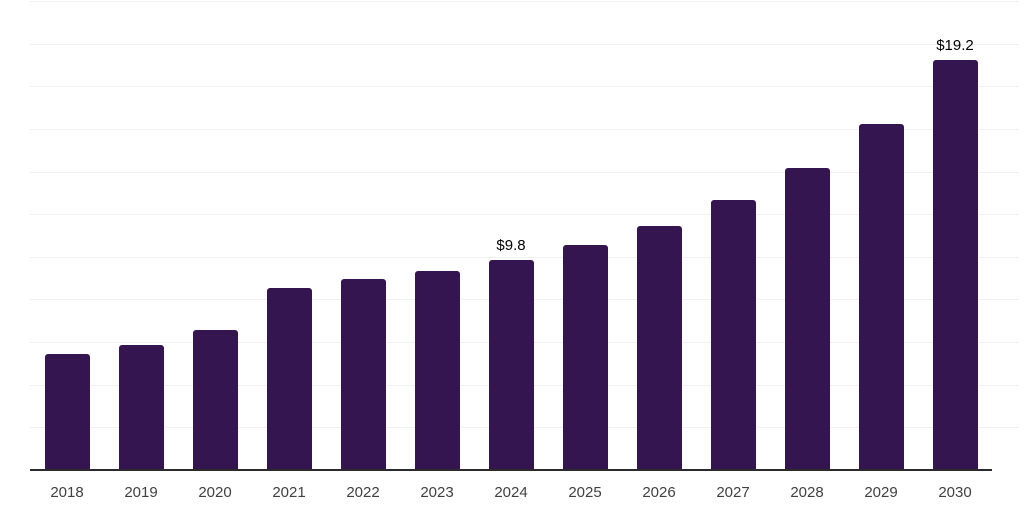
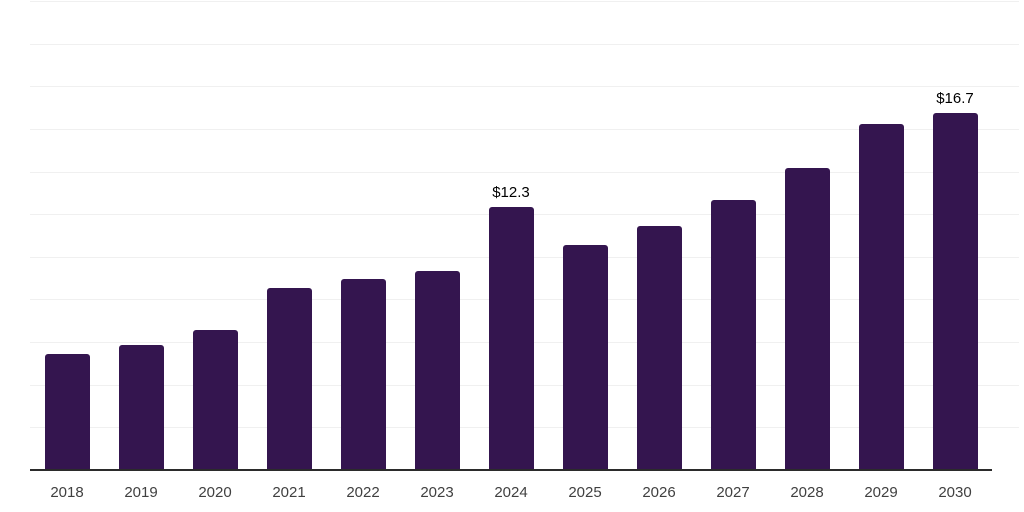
2024: $9.8 -> $12.3
2030: $19.2 -> $16.7
